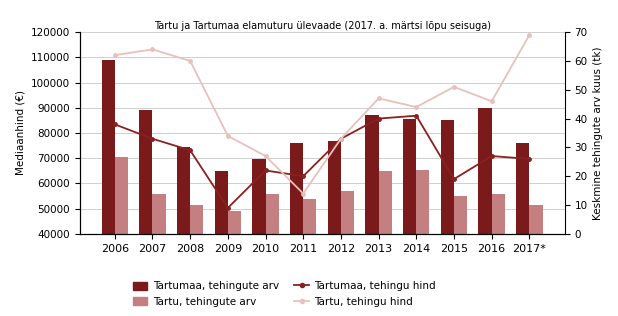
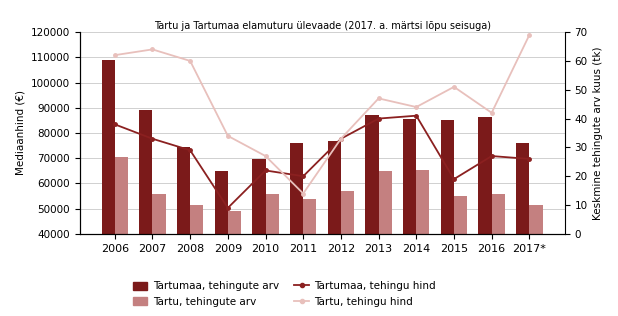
Tartumaa, tehingute arv/2016: 90000 -> 86500
Tartu, tehingu hind/2016: 46 -> 42
